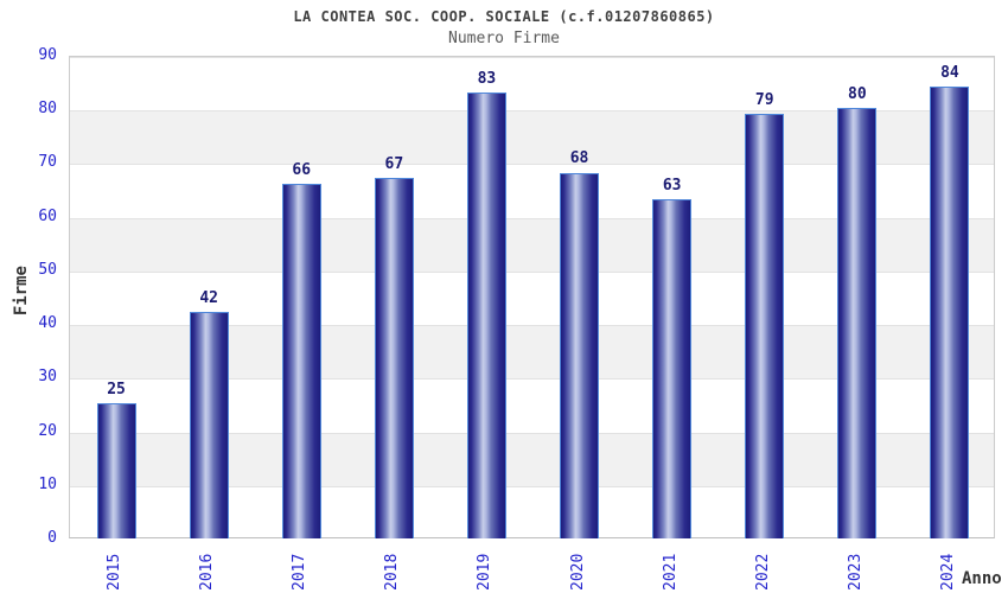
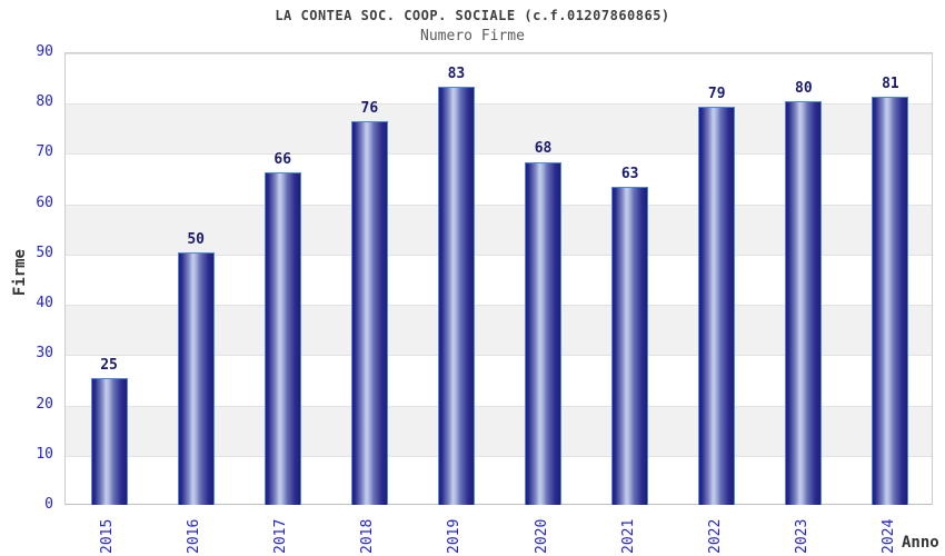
2016: 42 -> 50
2018: 67 -> 76
2024: 84 -> 81
